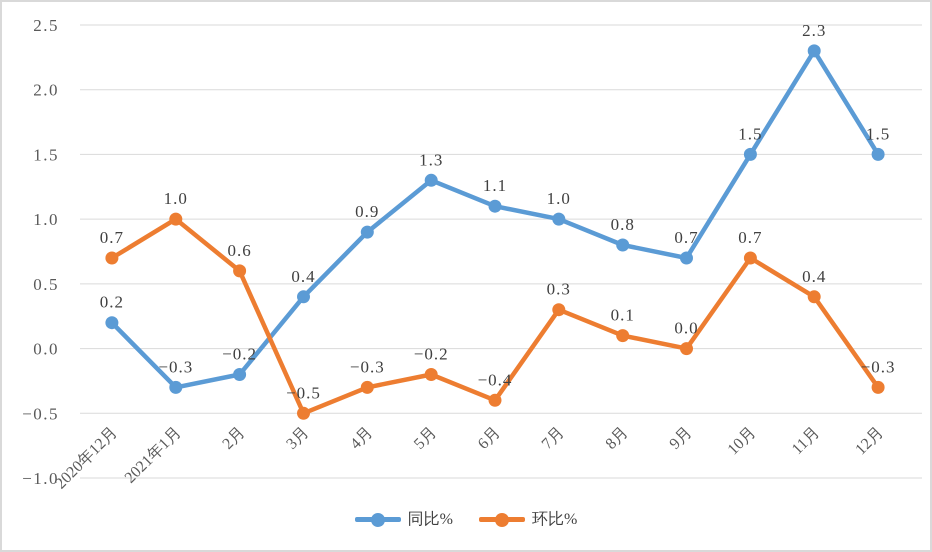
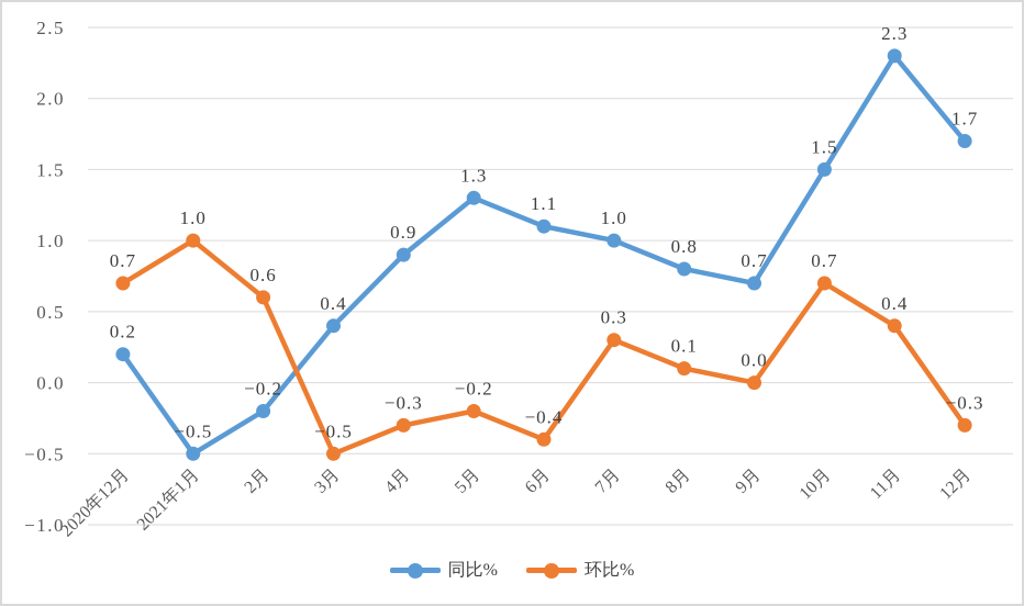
同比%/2021年1月: −0.3 -> −0.5
同比%/12月: 1.5 -> 1.7
